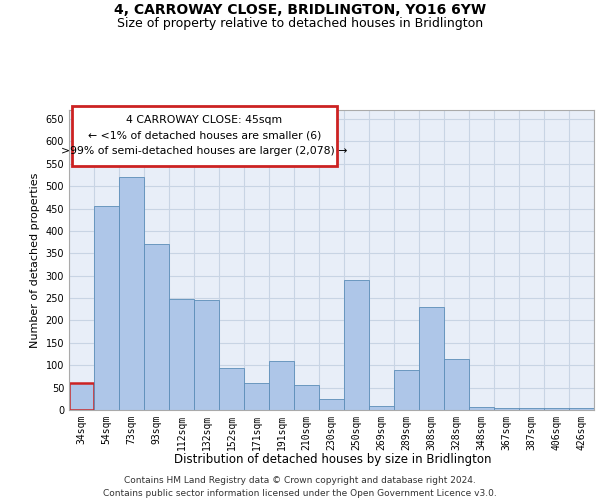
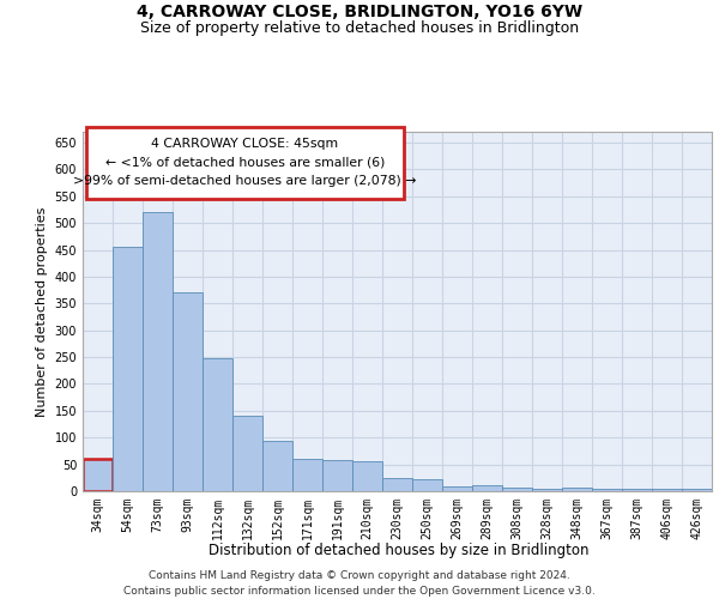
132sqm: 245 -> 140
191sqm: 110 -> 57
250sqm: 290 -> 23
289sqm: 90 -> 12
308sqm: 230 -> 7
328sqm: 115 -> 5
